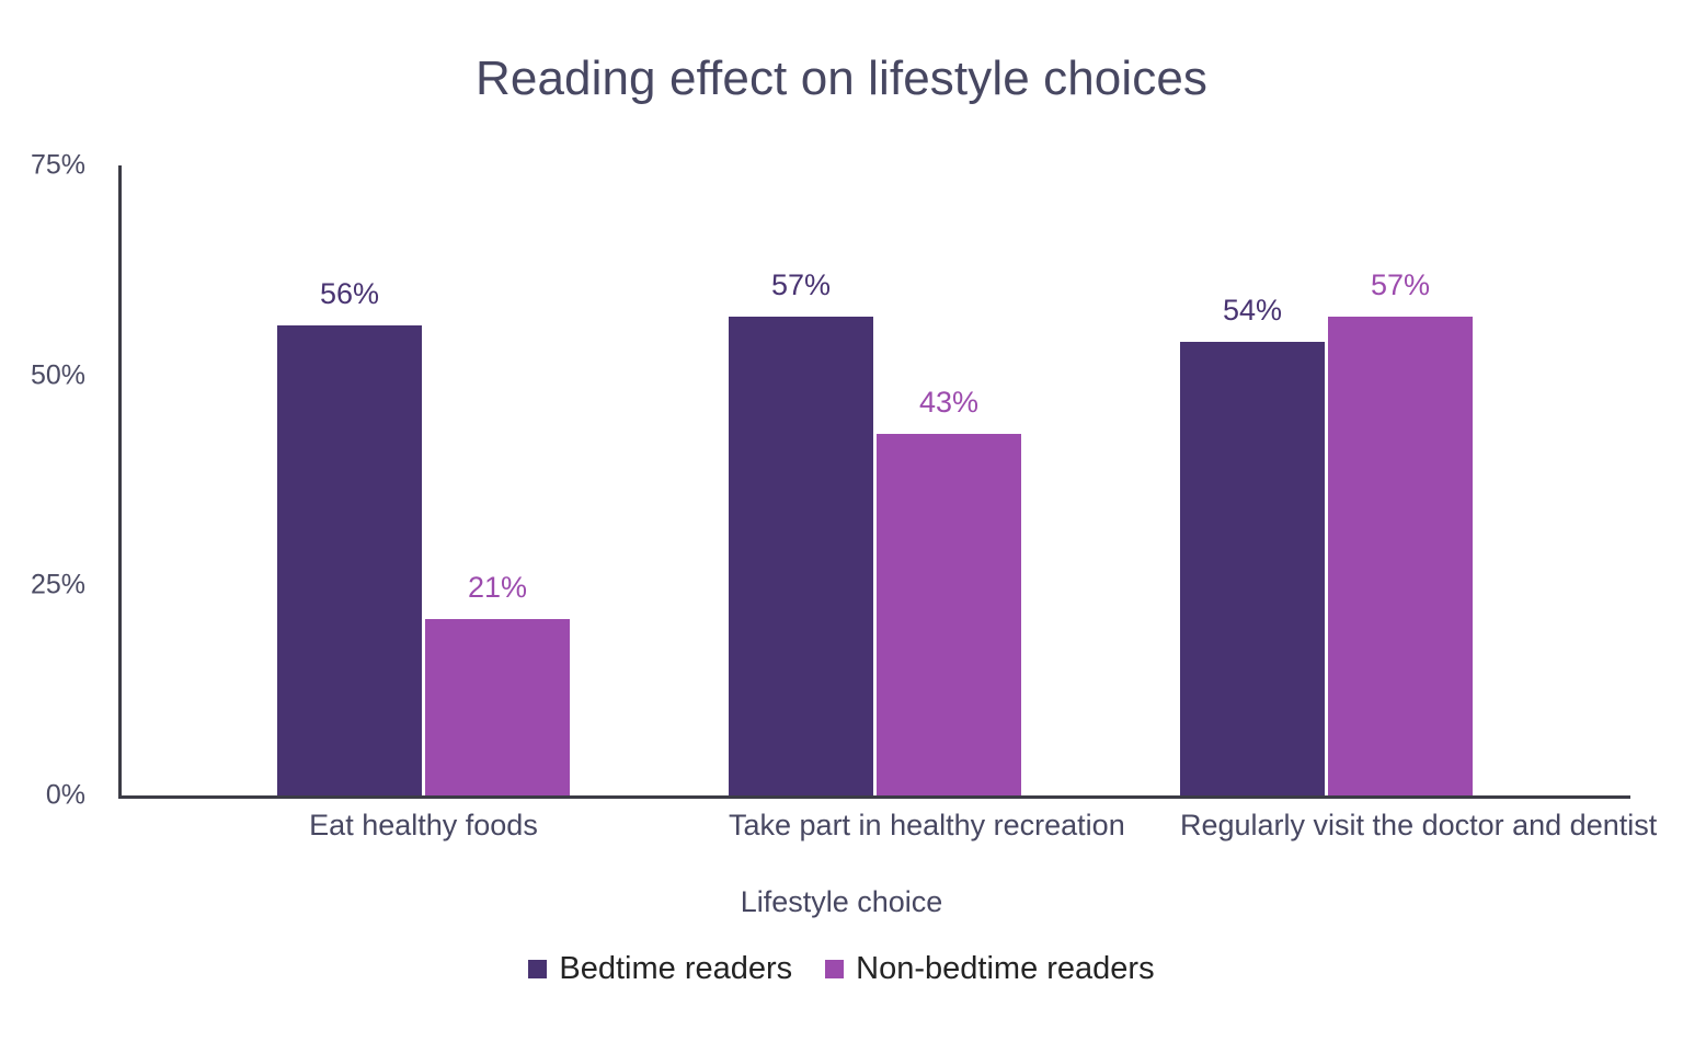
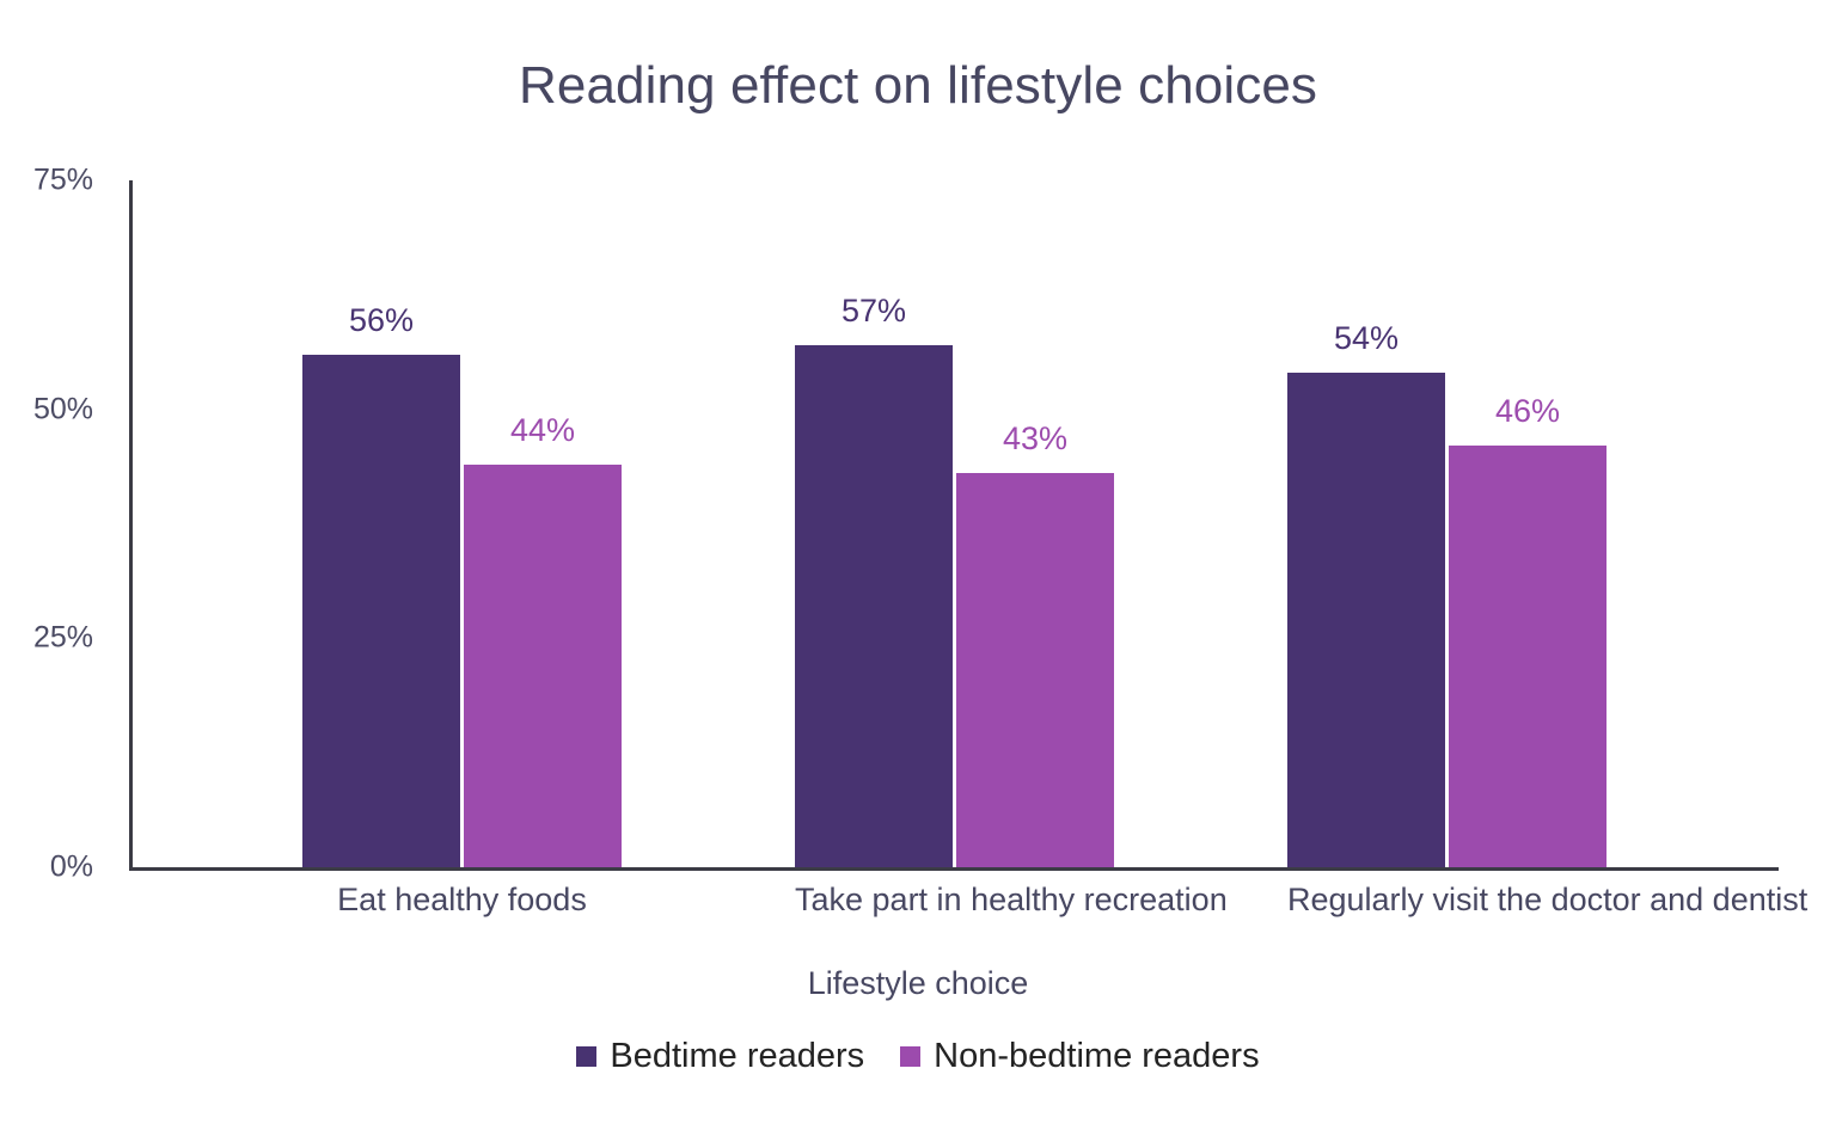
Non-bedtime readers/Eat healthy foods: 21% -> 44%
Non-bedtime readers/Regularly visit the doctor and dentist: 57% -> 46%
